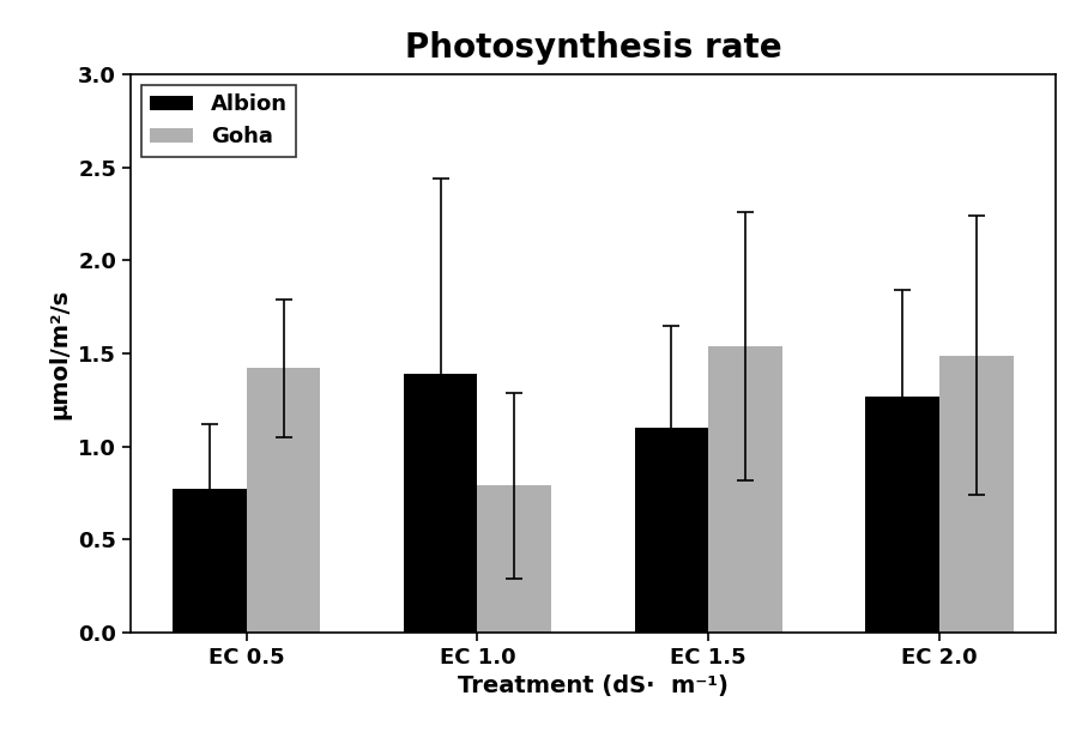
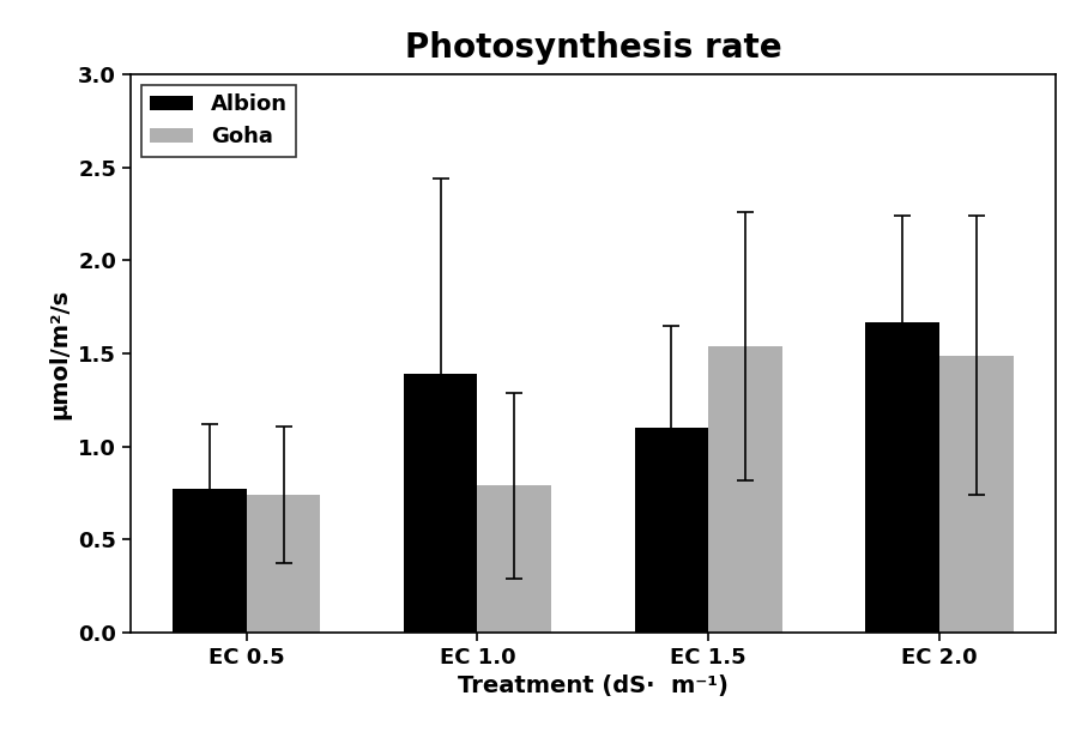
Goha/EC 0.5: 1.42 -> 0.74
Albion/EC 2.0: 1.27 -> 1.67
